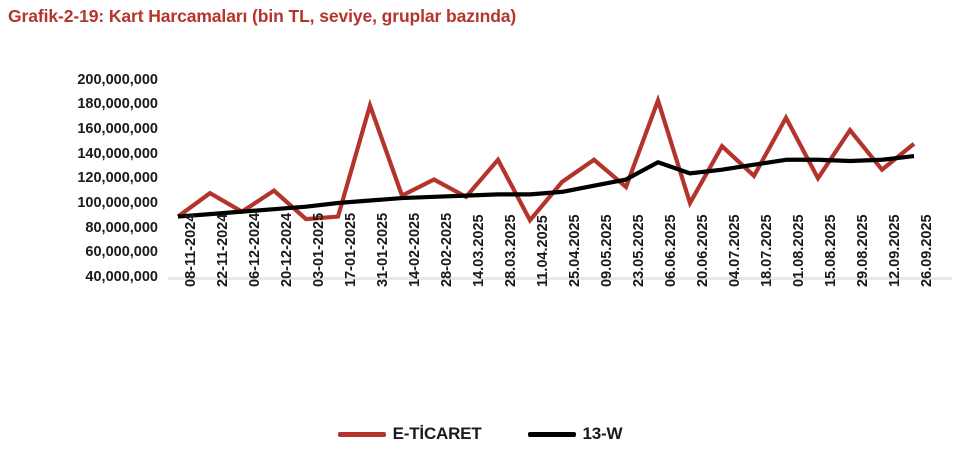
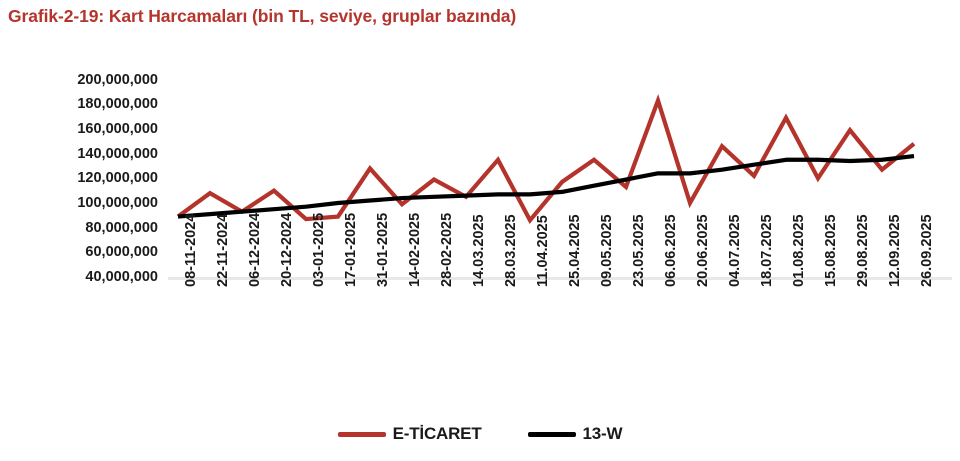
E-TİCARET/31-01-2025: 179000000 -> 128000000
E-TİCARET/14-02-2025: 106000000 -> 99000000
13-W/06.06.2025: 133000000 -> 124000000
